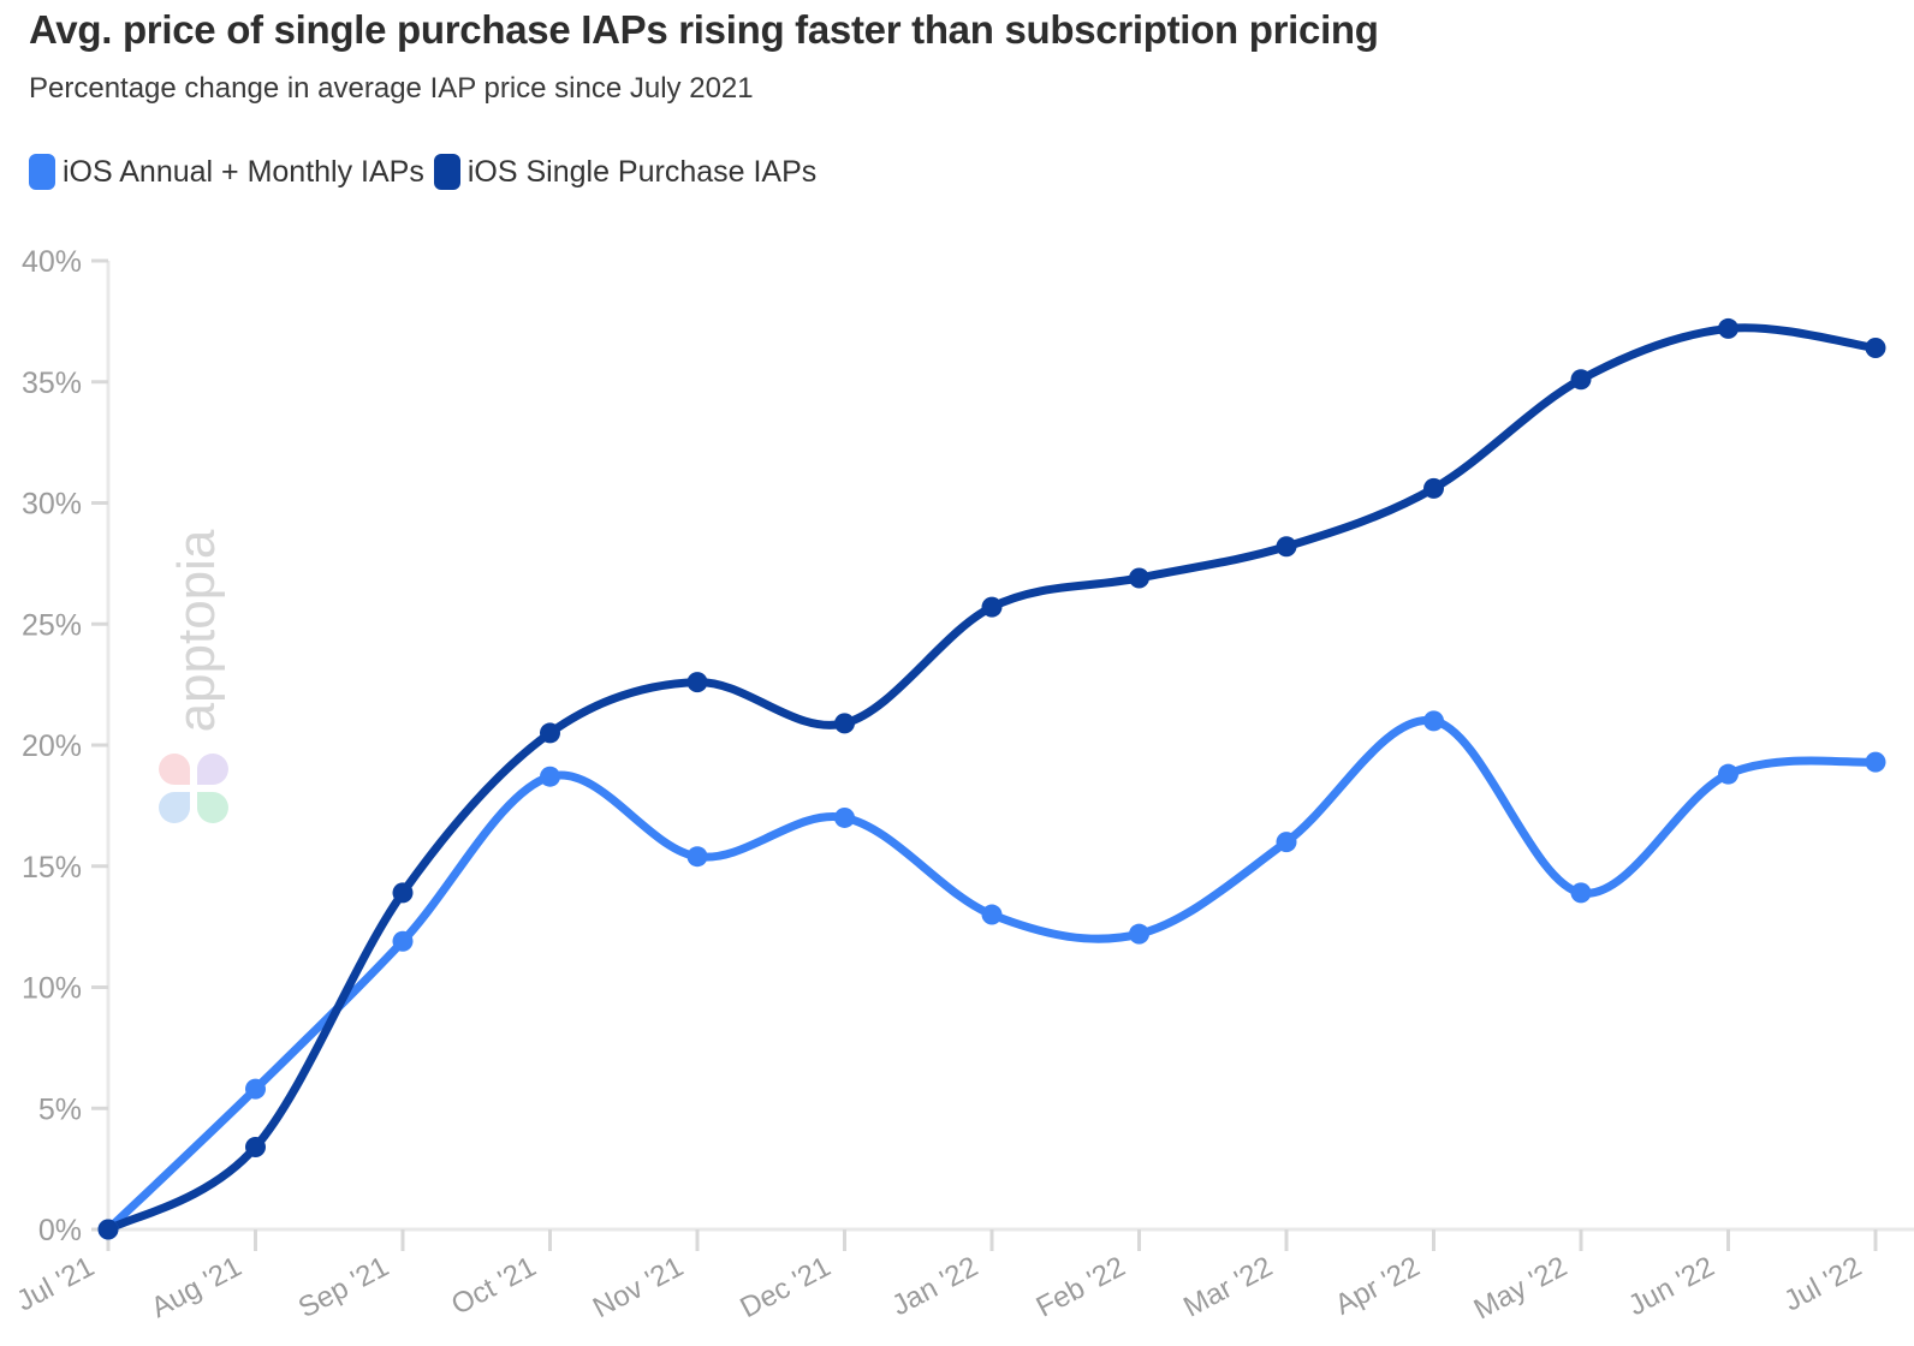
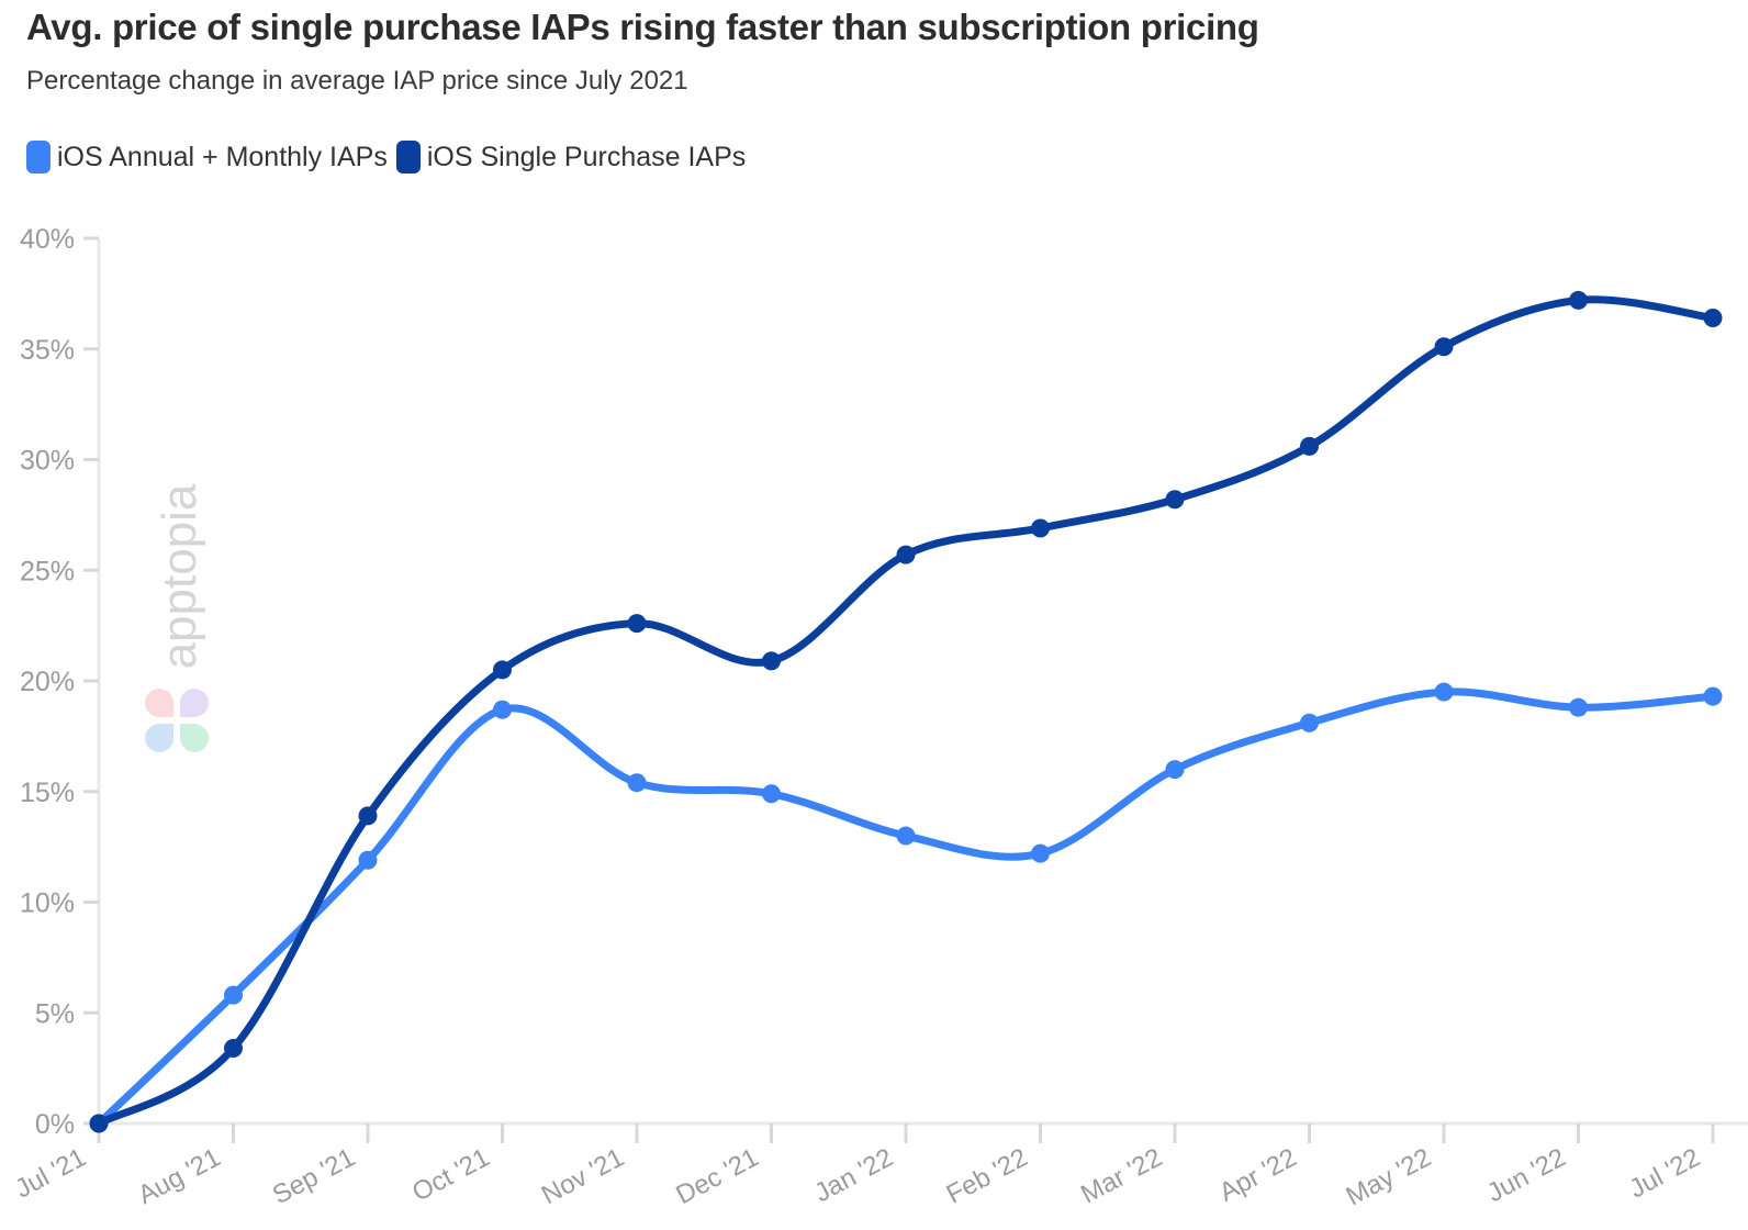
iOS Annual + Monthly IAPs/Dec '21: 17.0% -> 14.9%
iOS Annual + Monthly IAPs/Apr '22: 21.0% -> 18.1%
iOS Annual + Monthly IAPs/May '22: 13.9% -> 19.5%
